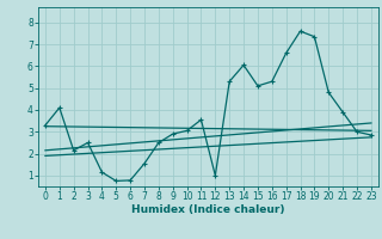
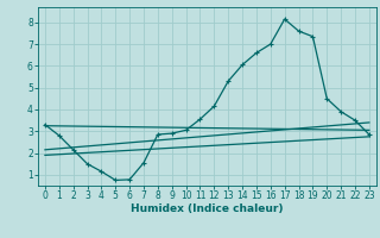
1: 4.1 -> 2.8
3: 2.5 -> 1.5
8: 2.5 -> 2.9
12: 1.0 -> 4.2
15: 5.1 -> 6.6
16: 5.3 -> 7.0
17: 6.6 -> 8.2
20: 4.8 -> 4.5
22: 3.0 -> 3.5
